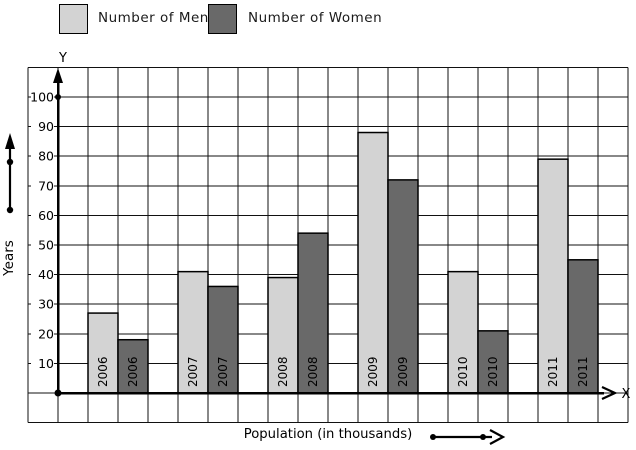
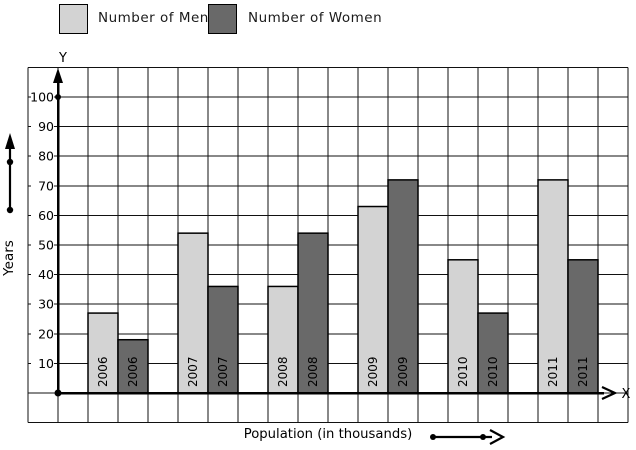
Number of Men/2007: 41 -> 54
Number of Men/2008: 39 -> 36
Number of Men/2009: 88 -> 63
Number of Men/2010: 41 -> 45
Number of Women/2010: 21 -> 27
Number of Men/2011: 79 -> 72
